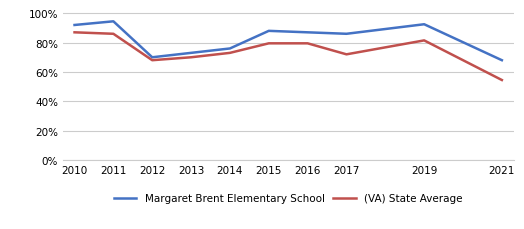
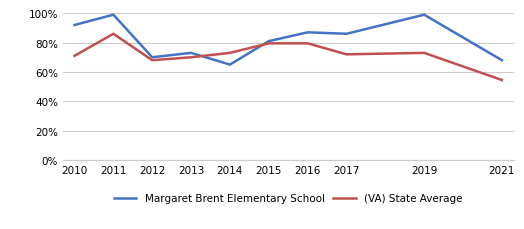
(VA) State Average/2010: 87% -> 71%
Margaret Brent Elementary School/2011: 94% -> 99%
Margaret Brent Elementary School/2014: 76% -> 65%
Margaret Brent Elementary School/2015: 88% -> 81%
Margaret Brent Elementary School/2019: 93% -> 99%
(VA) State Average/2019: 81% -> 73%
